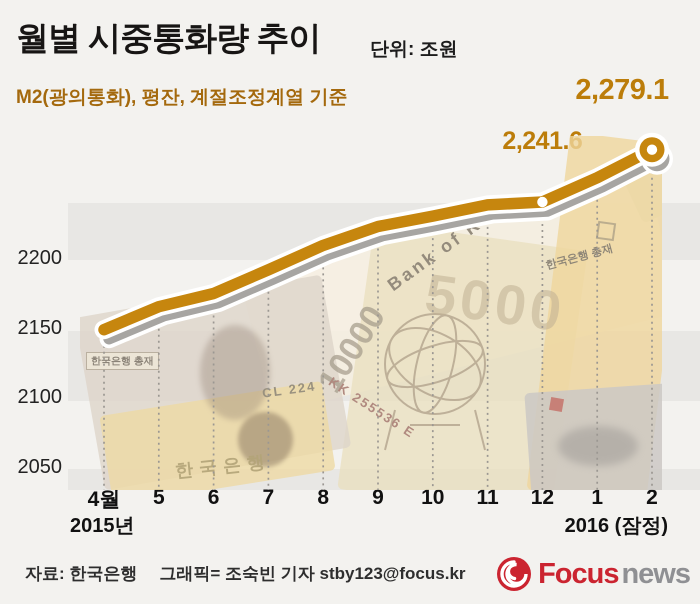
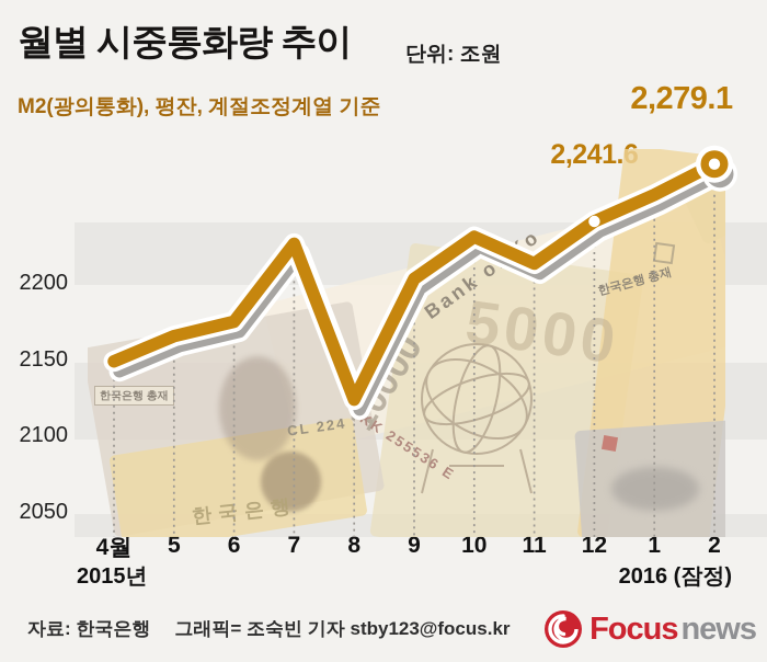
7: 2193 -> 2227
8: 2210 -> 2125
9: 2224 -> 2204
11: 2240 -> 2214
